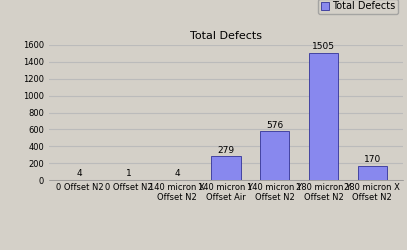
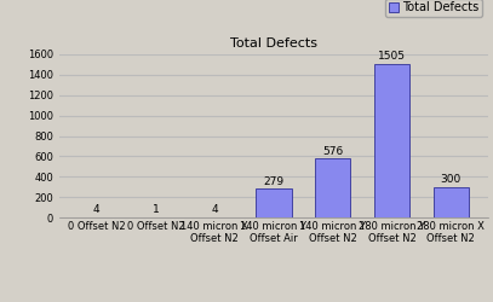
280 micron X Offset N2: 170 -> 300
